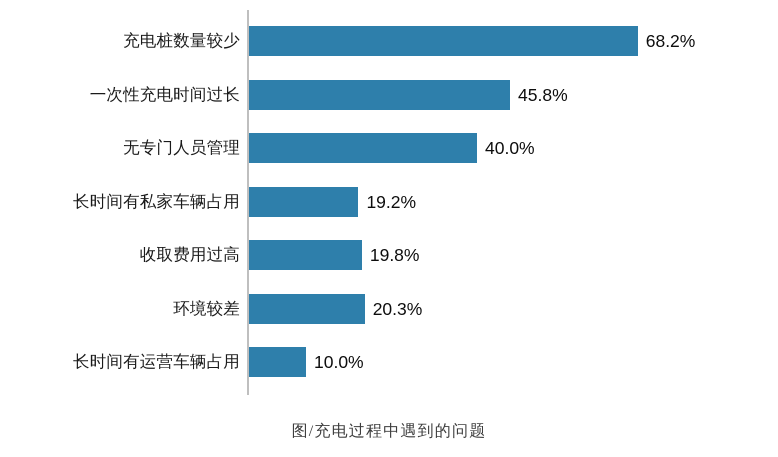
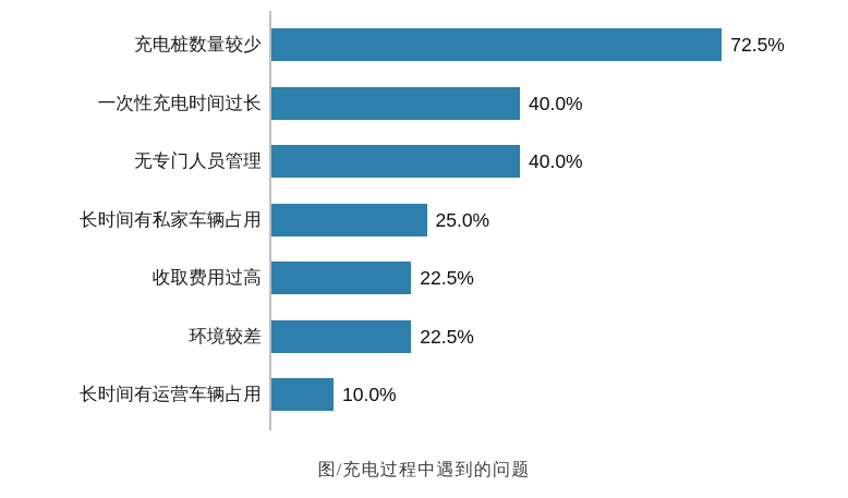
充电桩数量较少: 68.2% -> 72.5%
一次性充电时间过长: 45.8% -> 40.0%
长时间有私家车辆占用: 19.2% -> 25.0%
收取费用过高: 19.8% -> 22.5%
环境较差: 20.3% -> 22.5%
